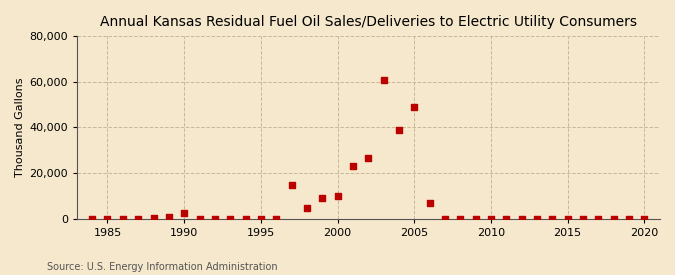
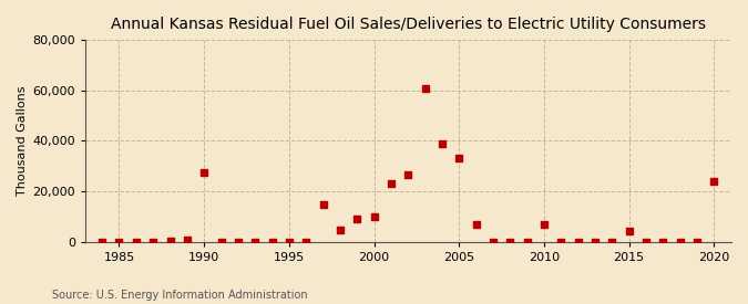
1990: 2,500 -> 27,500
2005: 49,000 -> 33,000
2010: 0 -> 7,000
2015: 0 -> 4,500
2020: 0 -> 24,000
